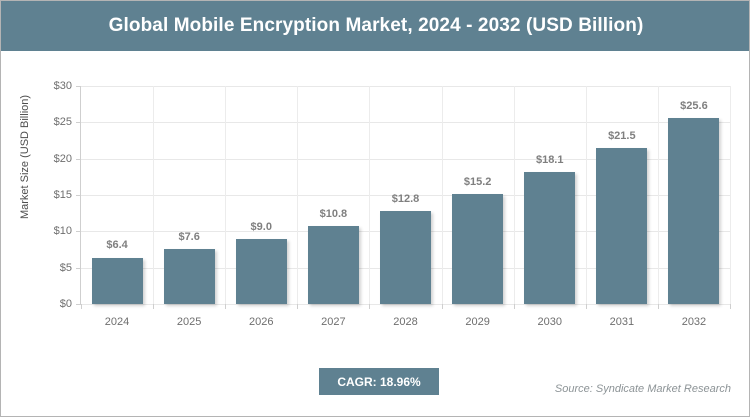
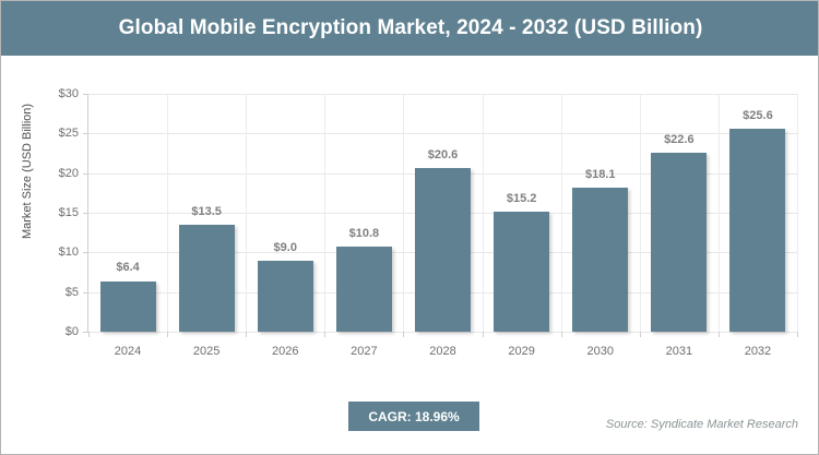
2025: $7.6 -> $13.5
2028: $12.8 -> $20.6
2031: $21.5 -> $22.6
